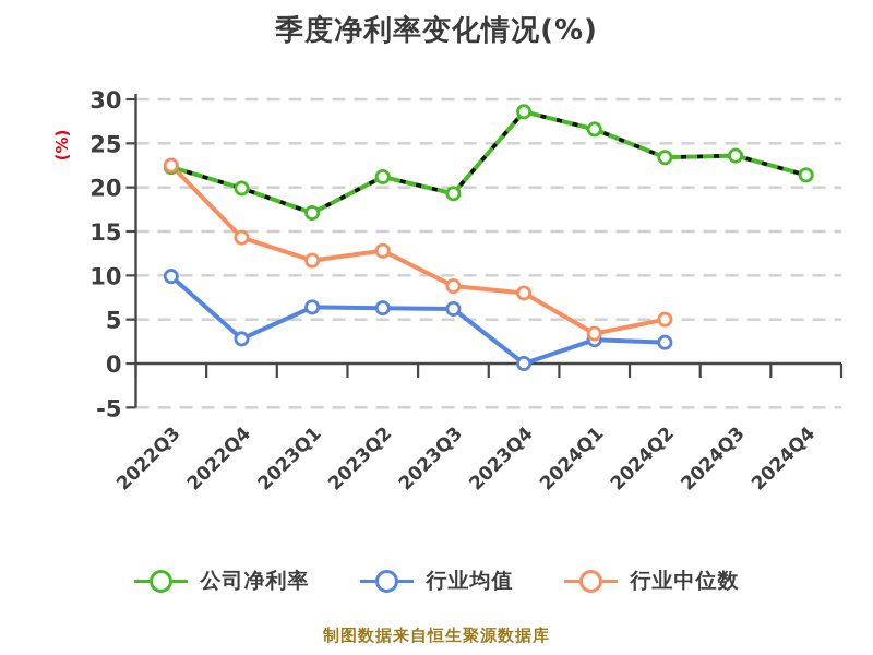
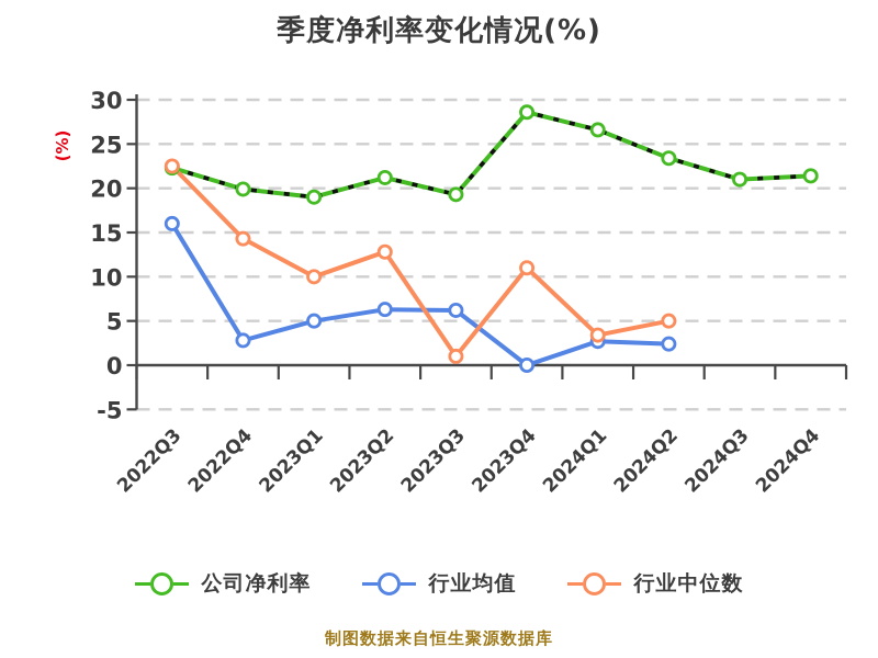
行业均值/2022Q3: 10 -> 16
公司净利率/2023Q1: 17 -> 19
行业均值/2023Q1: 6 -> 5
行业中位数/2023Q1: 12 -> 10
行业中位数/2023Q3: 9 -> 1
行业中位数/2023Q4: 8 -> 11
公司净利率/2024Q3: 24 -> 21
